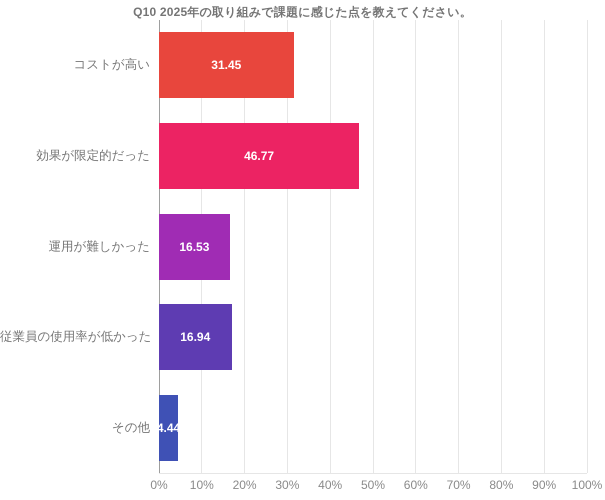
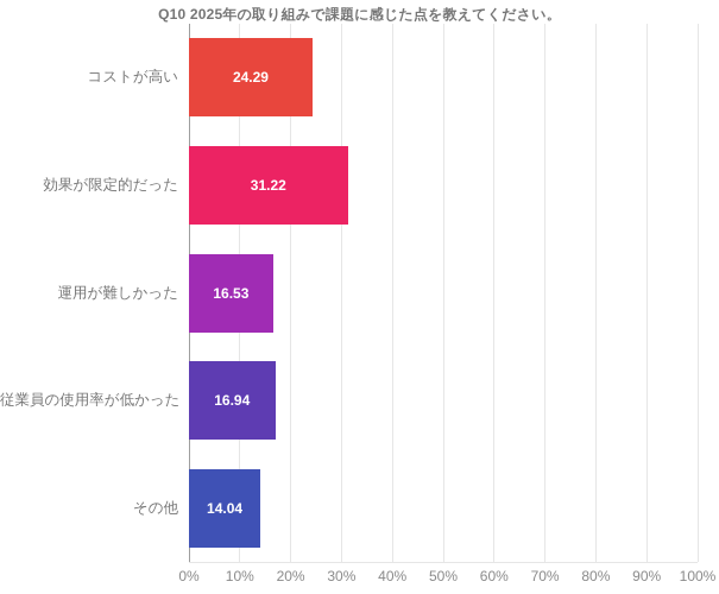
コストが高い: 31.45 -> 24.29
効果が限定的だった: 46.77 -> 31.22
その他: 4.44 -> 14.04
